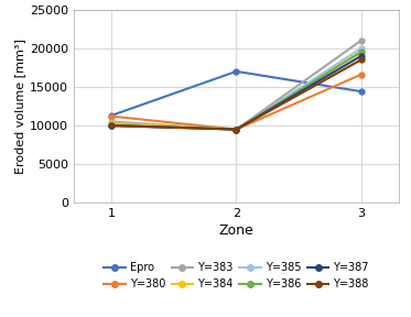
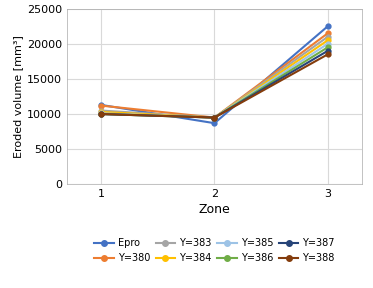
Epro/2: 17000 -> 8700
Epro/3: 14400 -> 22500
Y=380/3: 16600 -> 21500
Y=384/3: 19600 -> 20500
